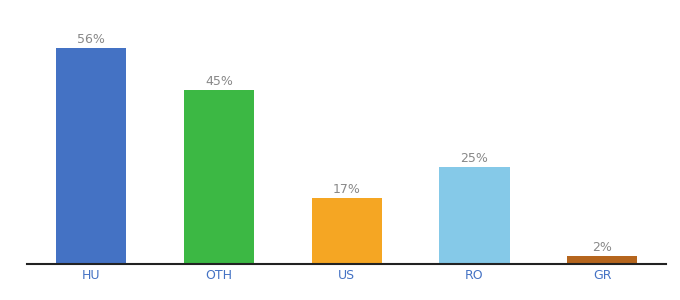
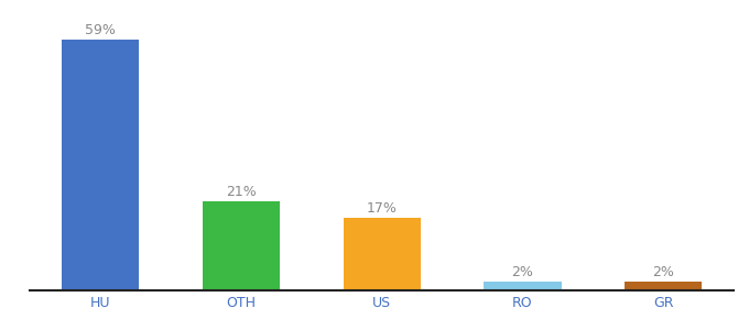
HU: 56% -> 59%
OTH: 45% -> 21%
RO: 25% -> 2%
